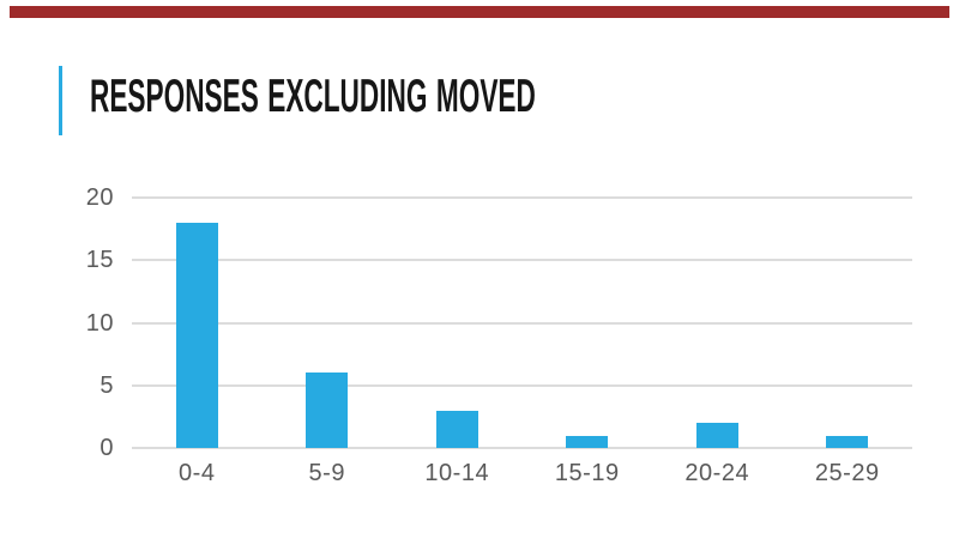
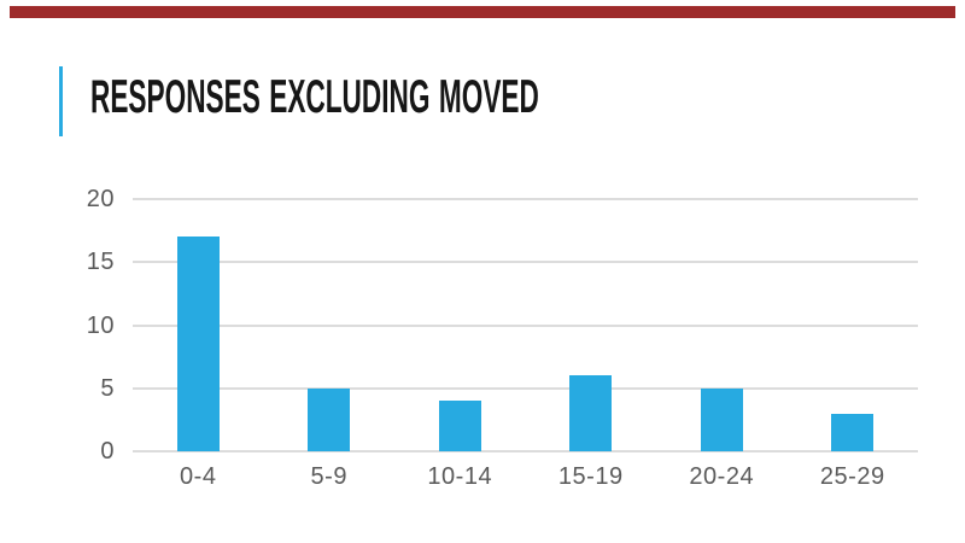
0-4: 18 -> 17
5-9: 6 -> 5
10-14: 3 -> 4
15-19: 1 -> 6
20-24: 2 -> 5
25-29: 1 -> 3
